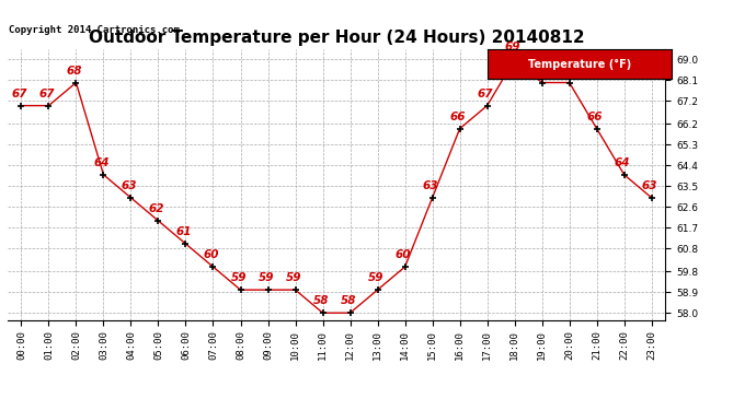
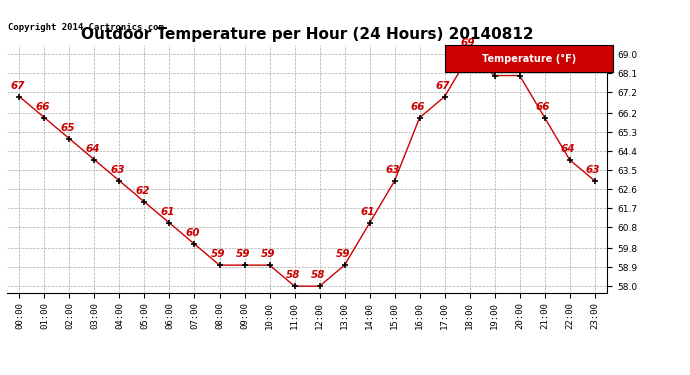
01:00: 67 -> 66
02:00: 68 -> 65
14:00: 60 -> 61
